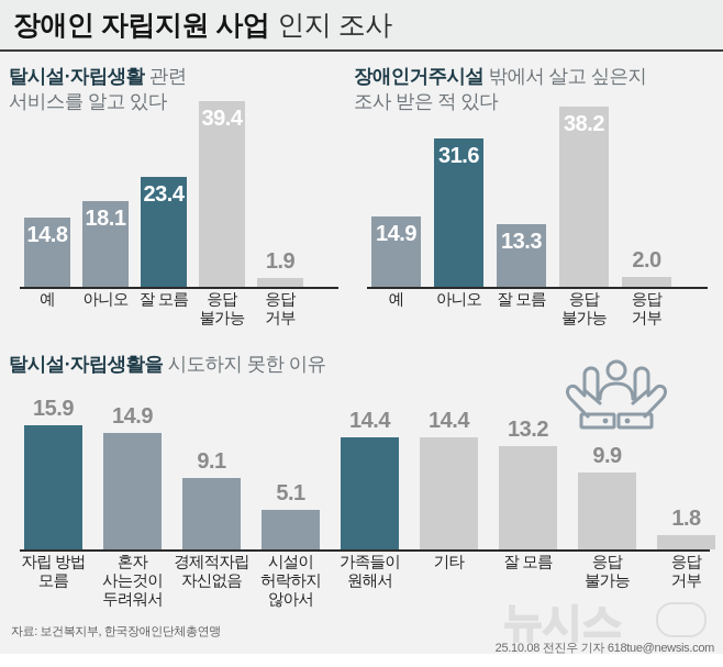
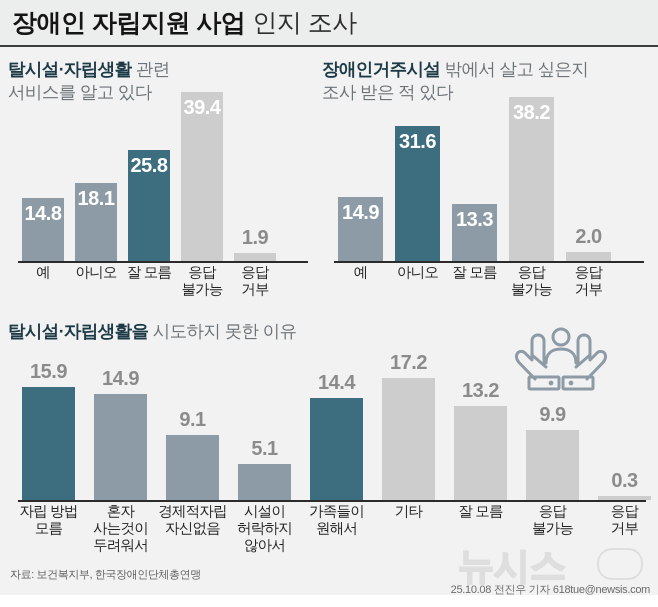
탈시설·자립생활 관련 서비스를 알고 있다/잘 모름: 23.4 -> 25.8
탈시설·자립생활을 시도하지 못한 이유/기타: 14.4 -> 17.2
탈시설·자립생활을 시도하지 못한 이유/응답 거부: 1.8 -> 0.3
